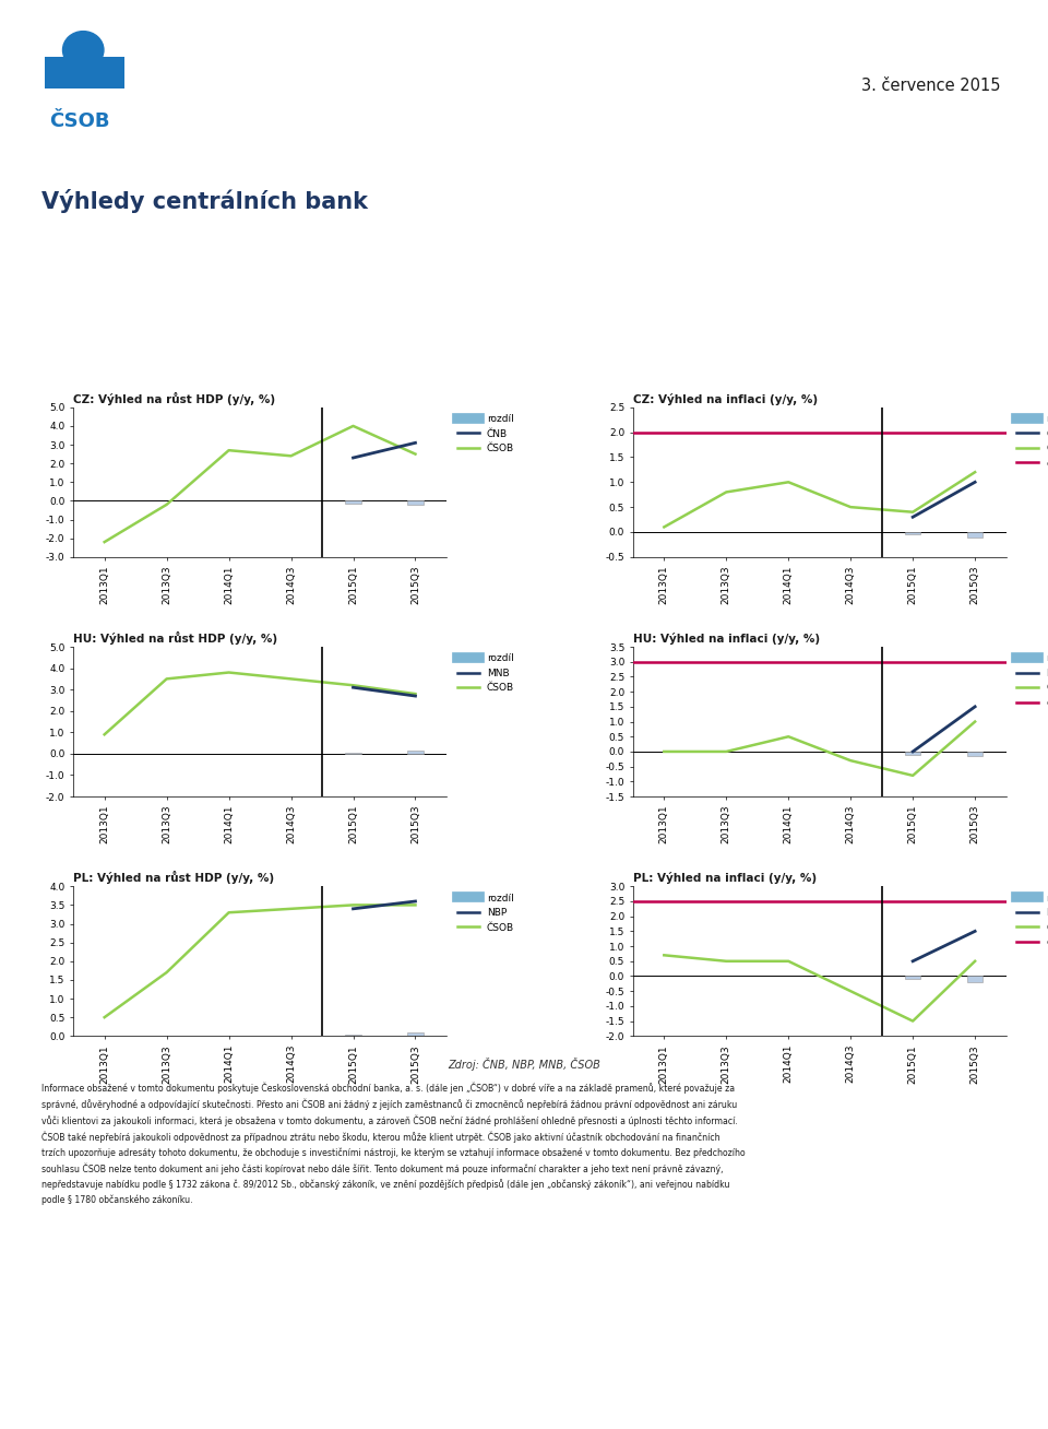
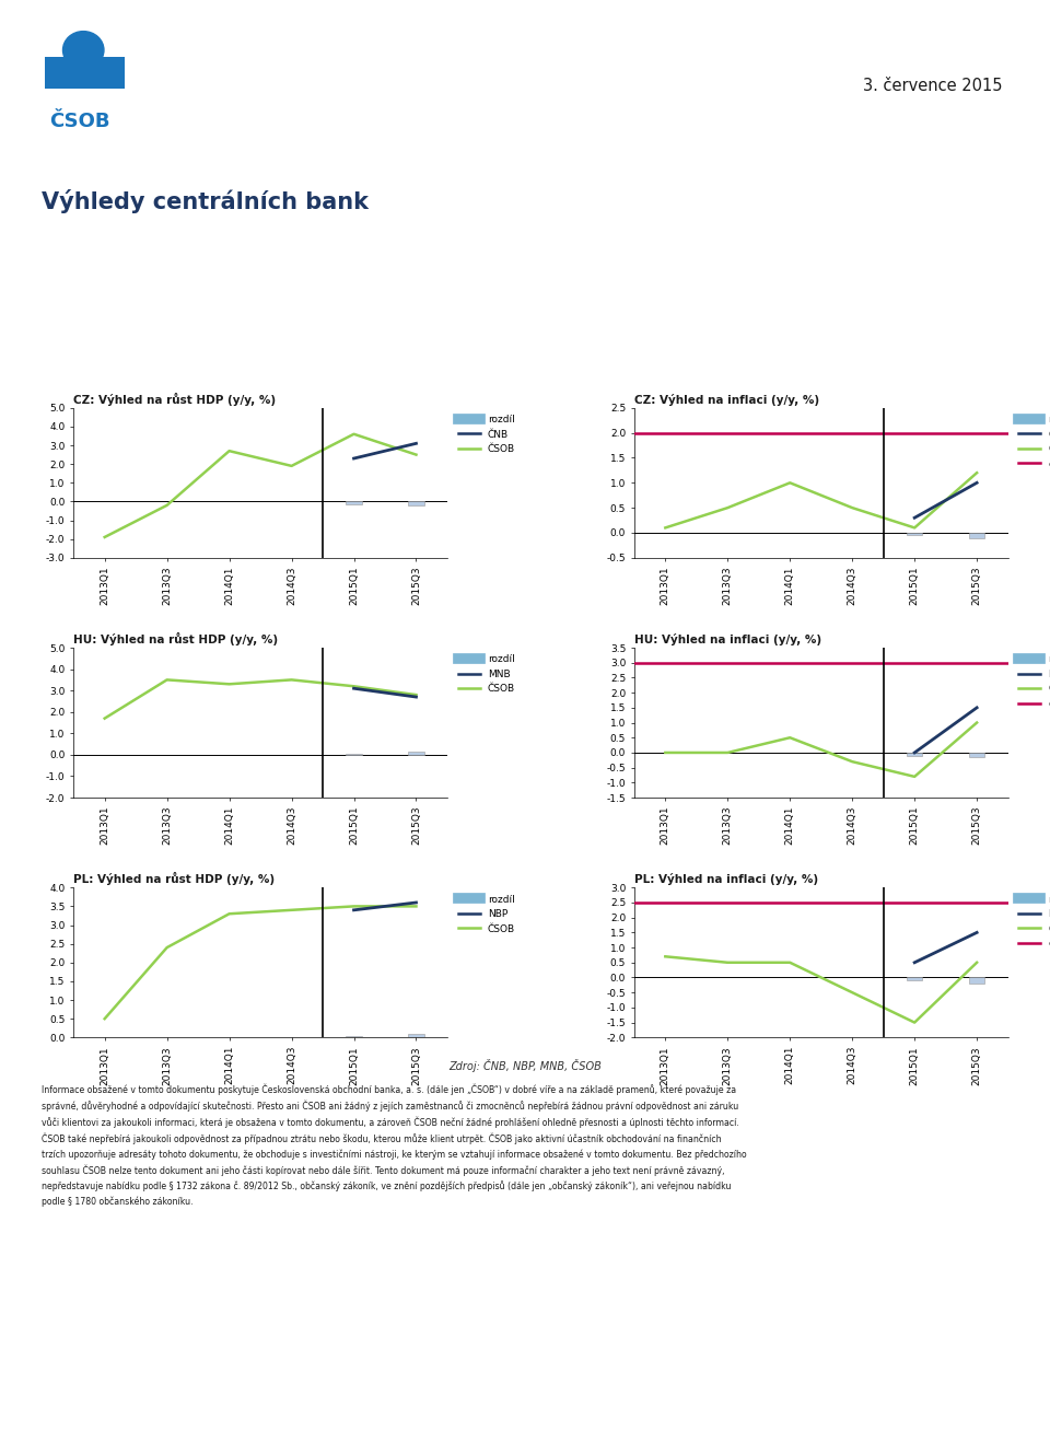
CZ: Výhled na růst HDP (y/y, %)/ČSOB/2013Q1: -2.2 -> -1.9
CZ: Výhled na růst HDP (y/y, %)/ČSOB/2014Q3: 2.4 -> 1.9
CZ: Výhled na růst HDP (y/y, %)/ČSOB/2015Q1: 4.0 -> 3.6
CZ: Výhled na inflaci (y/y, %)/ČSOB/2013Q3: 0.8 -> 0.5
CZ: Výhled na inflaci (y/y, %)/ČSOB/2015Q1: 0.4 -> 0.1
HU: Výhled na růst HDP (y/y, %)/ČSOB/2013Q1: 0.9 -> 1.7
HU: Výhled na růst HDP (y/y, %)/ČSOB/2014Q1: 3.8 -> 3.3
PL: Výhled na růst HDP (y/y, %)/ČSOB/2013Q3: 1.7 -> 2.4
